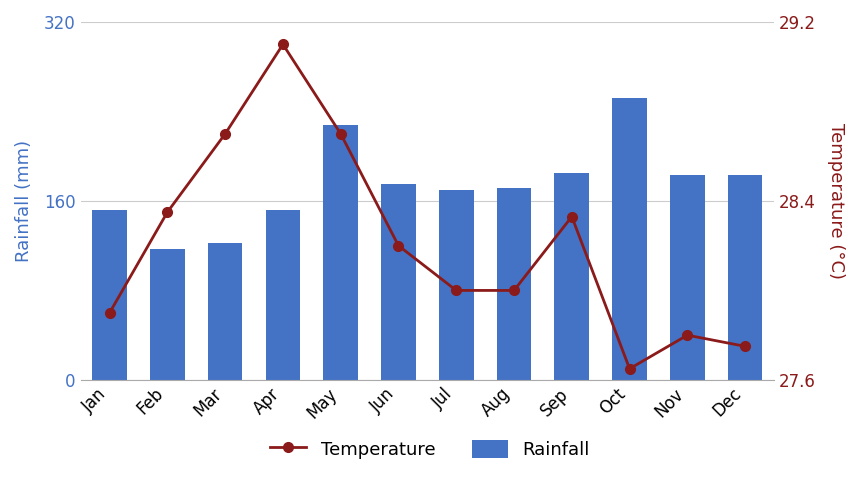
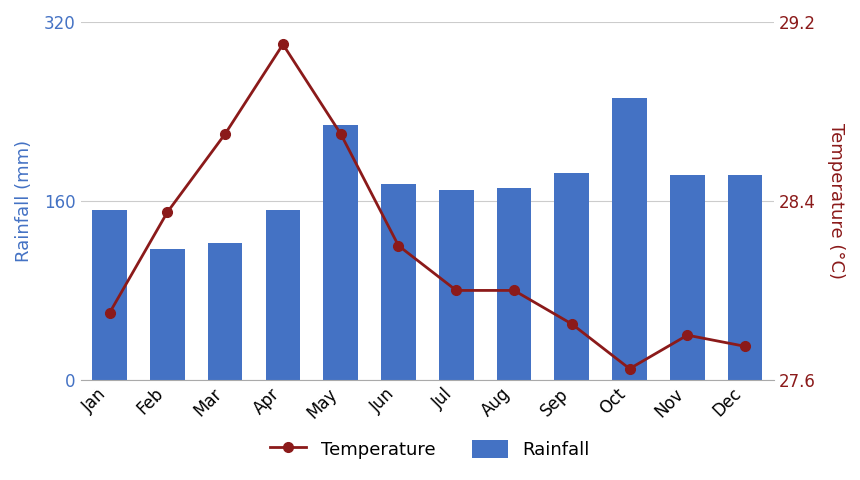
Temperature/Sep: 28.33 -> 27.85
